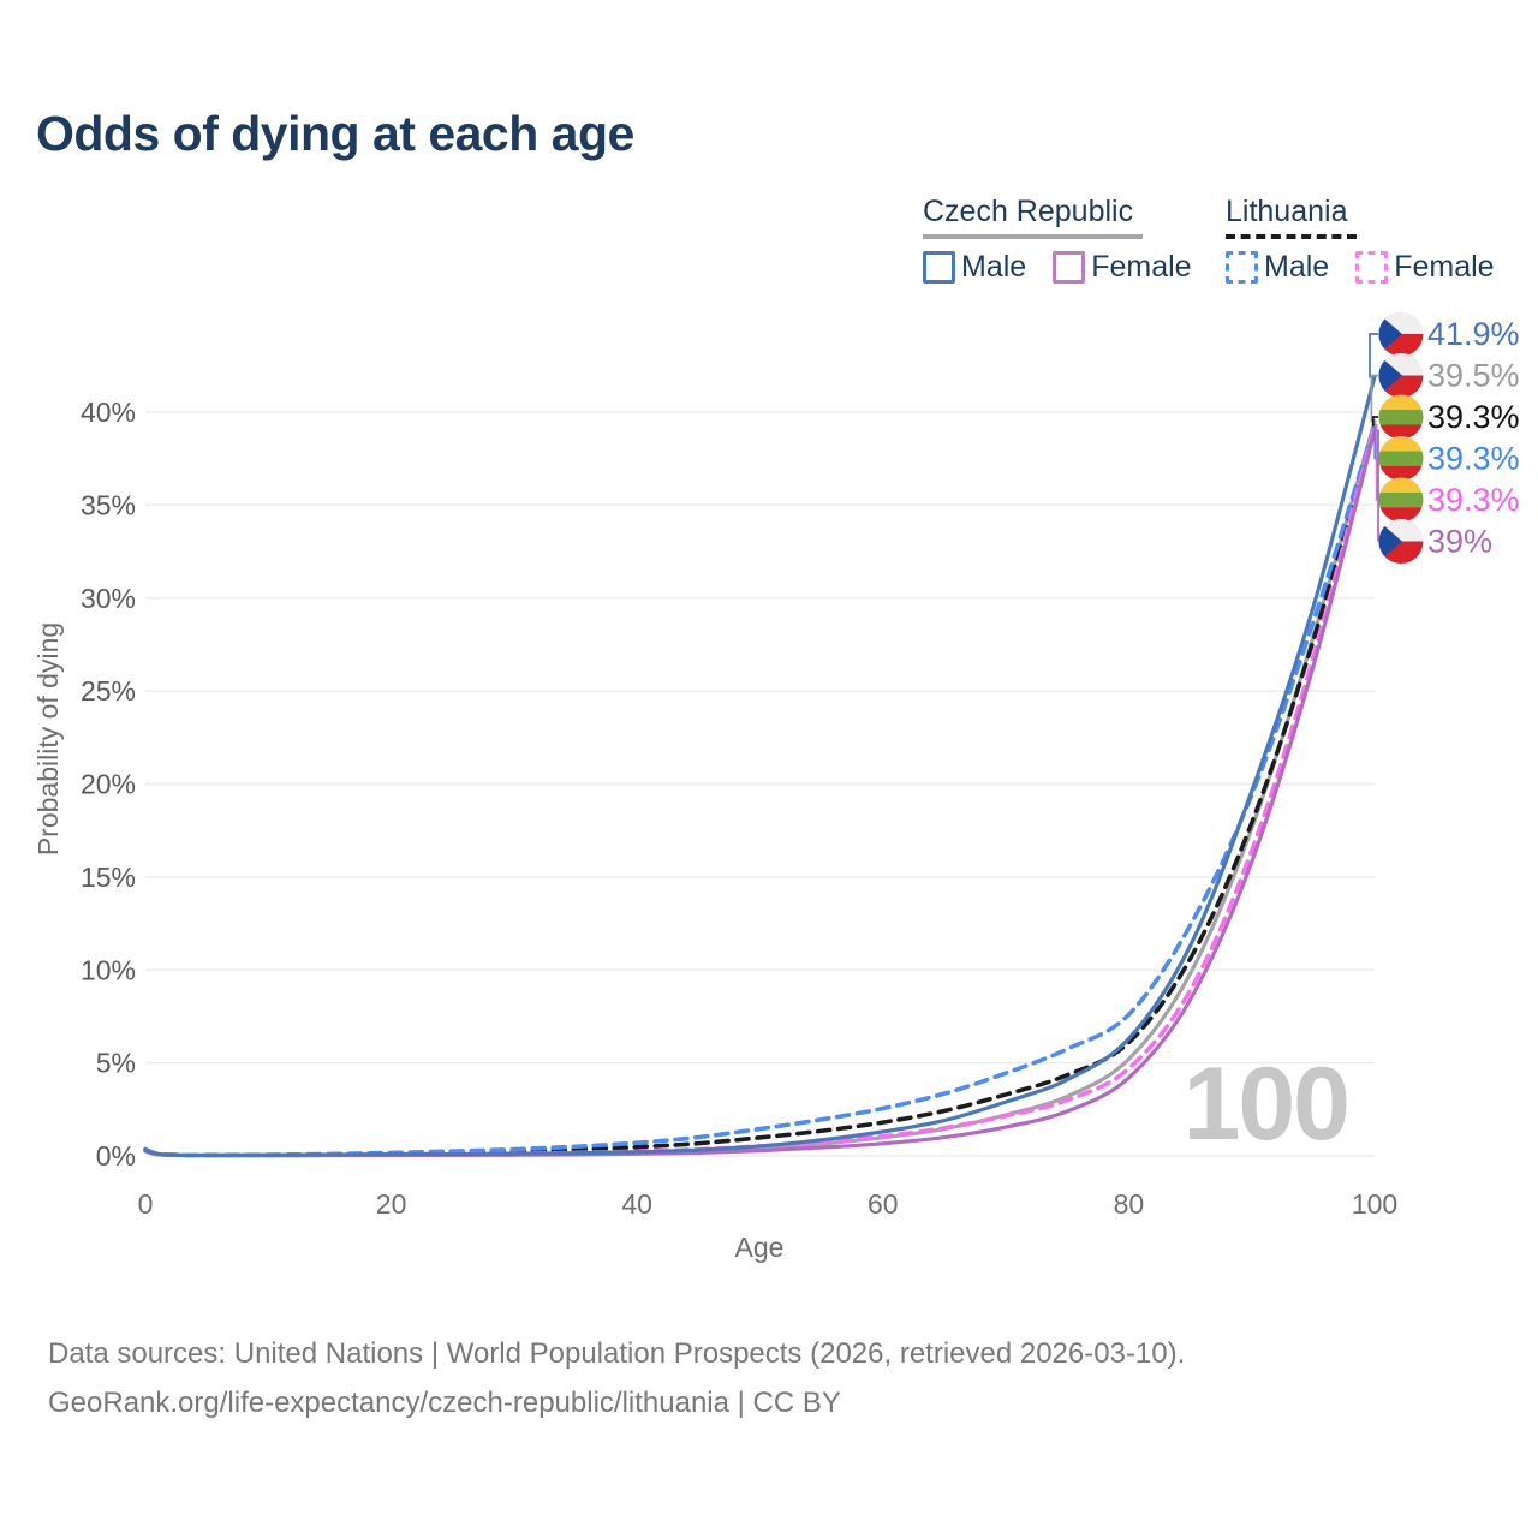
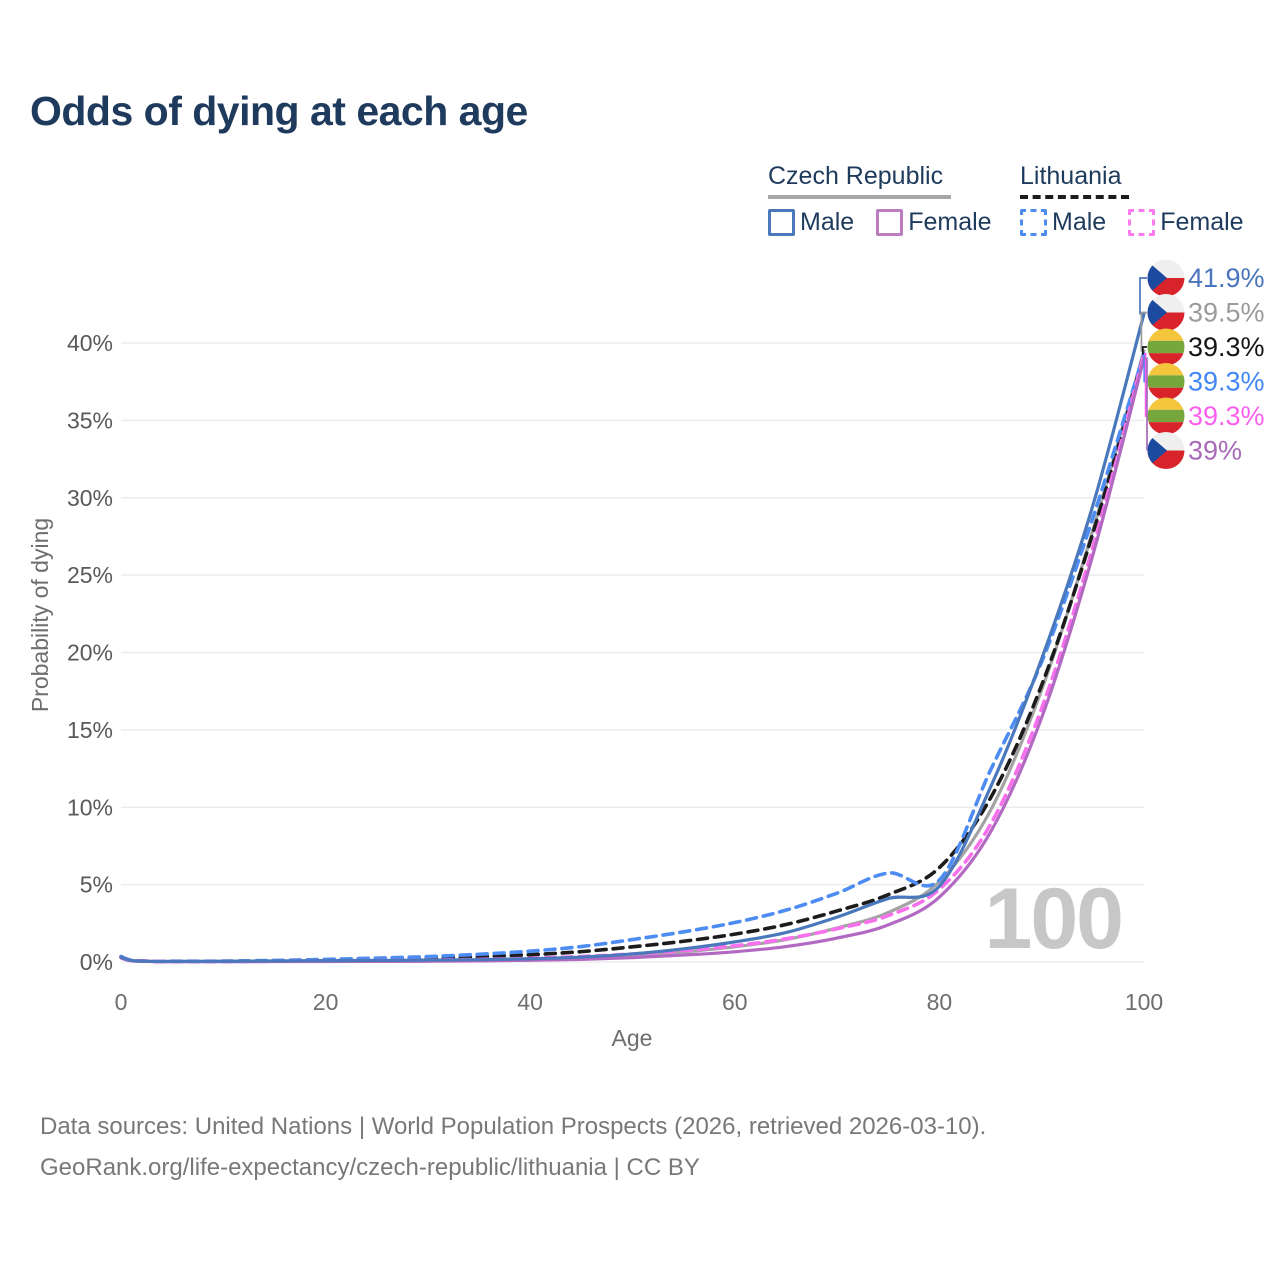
Czech Republic Male/80: 6.3% -> 4.9%
Lithuania Male/80: 7.6% -> 5.3%
